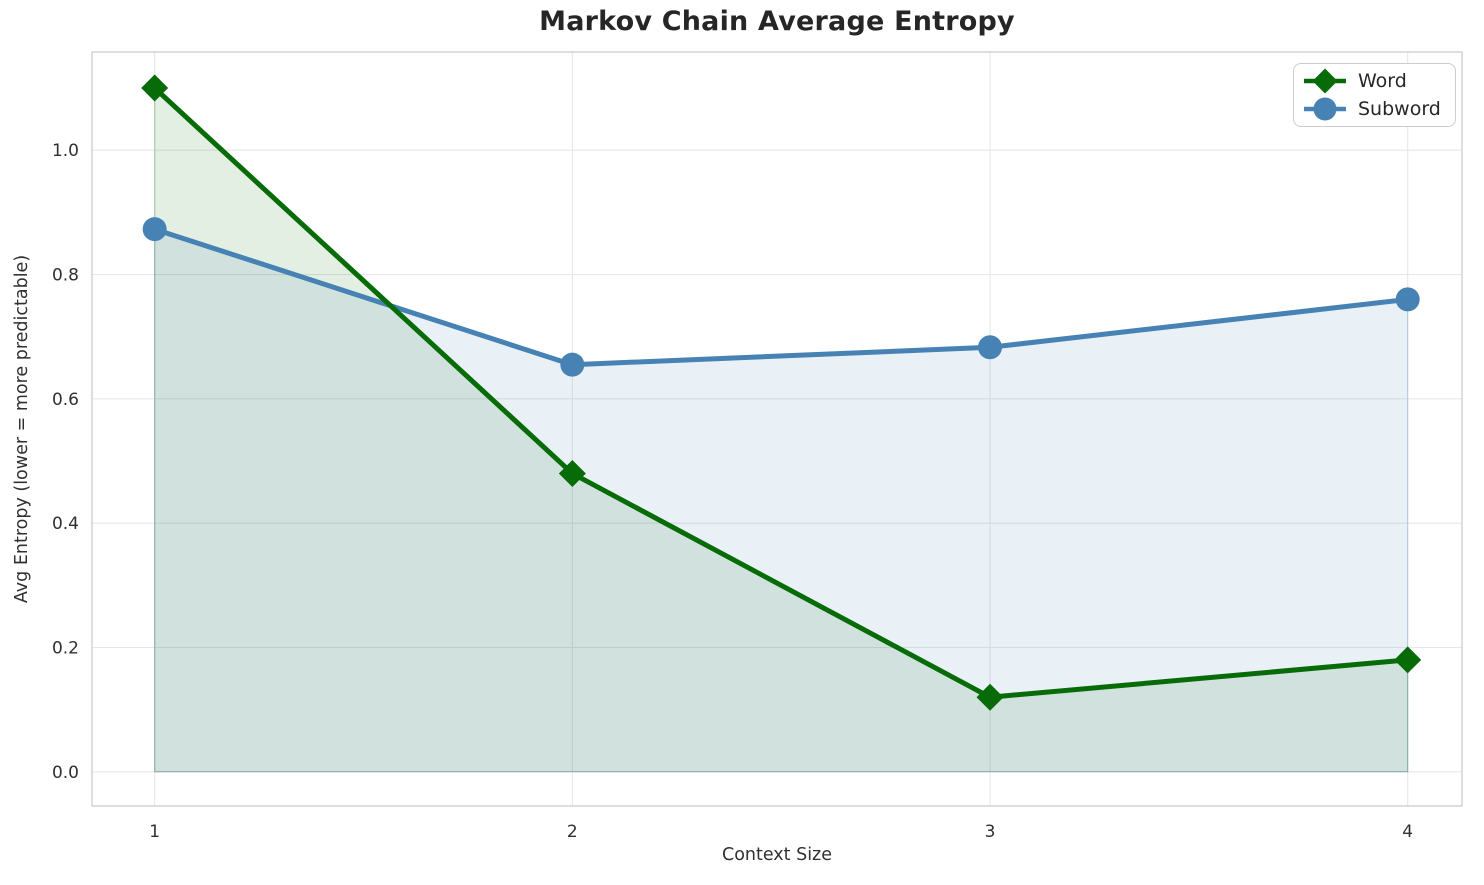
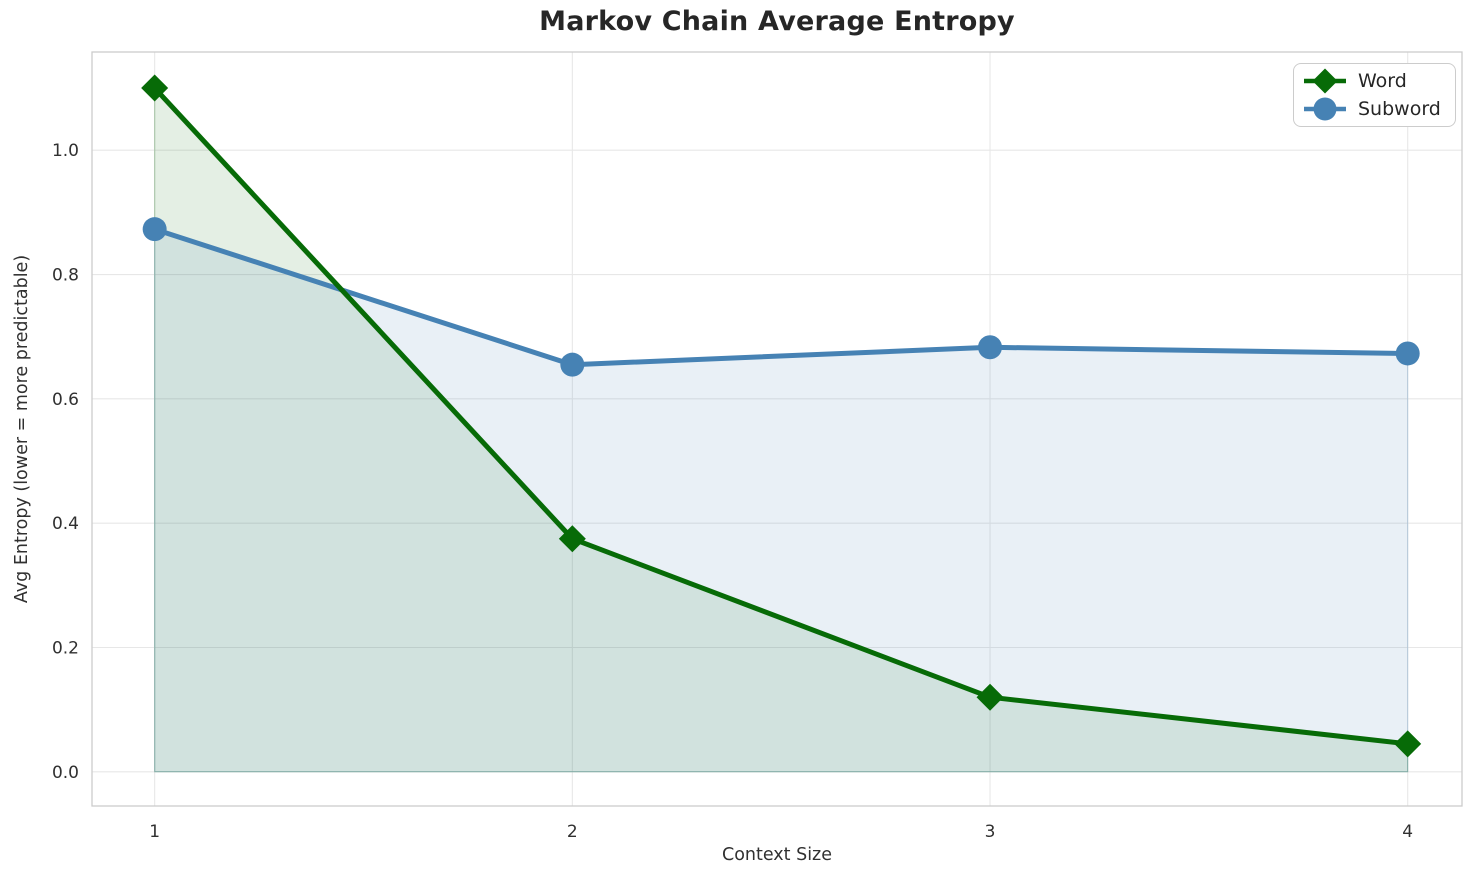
Word/2: 0.48 -> 0.38
Word/4: 0.18 -> 0.04
Subword/4: 0.76 -> 0.67
